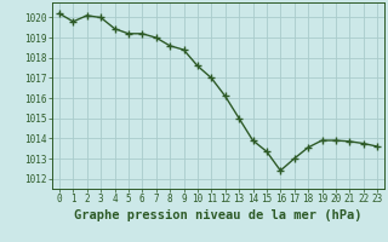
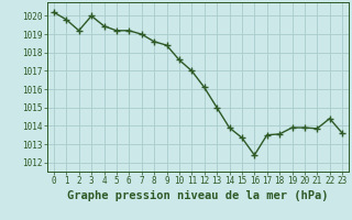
2: 1020.1 -> 1019.2
17: 1013.0 -> 1013.5
22: 1013.8 -> 1014.4
